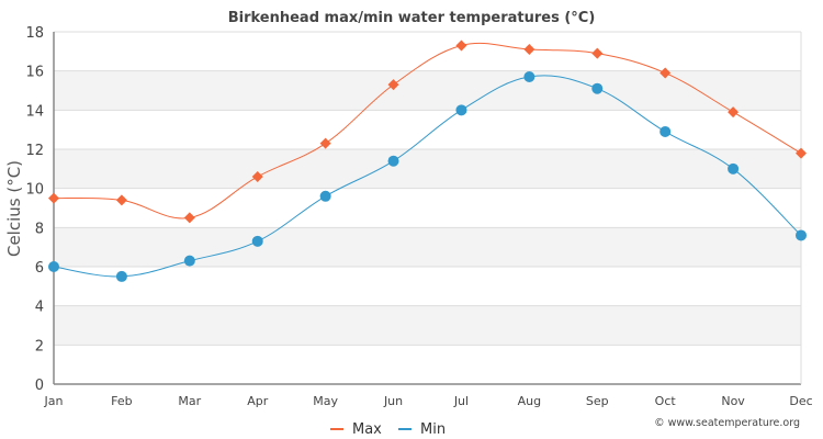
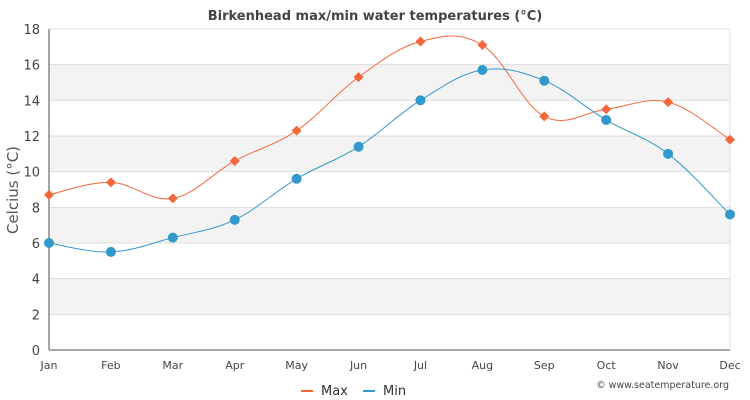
Max/Jan: 9.5 -> 8.7
Max/Sep: 16.9 -> 13.1
Max/Oct: 15.9 -> 13.5
